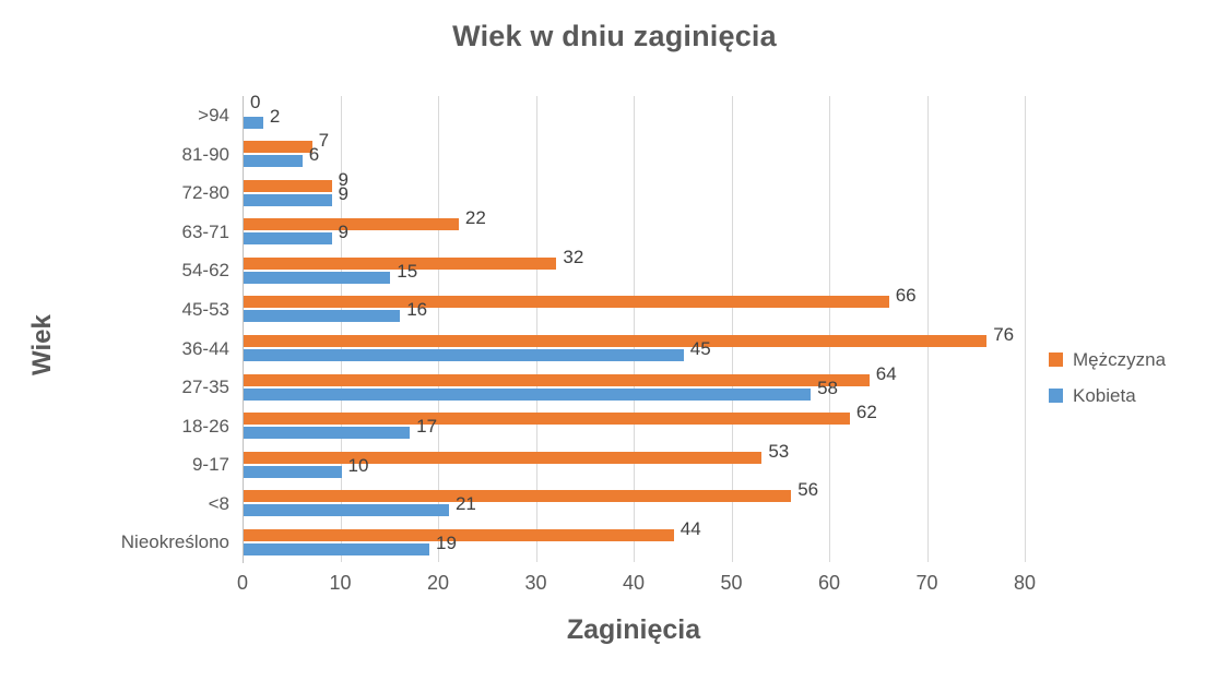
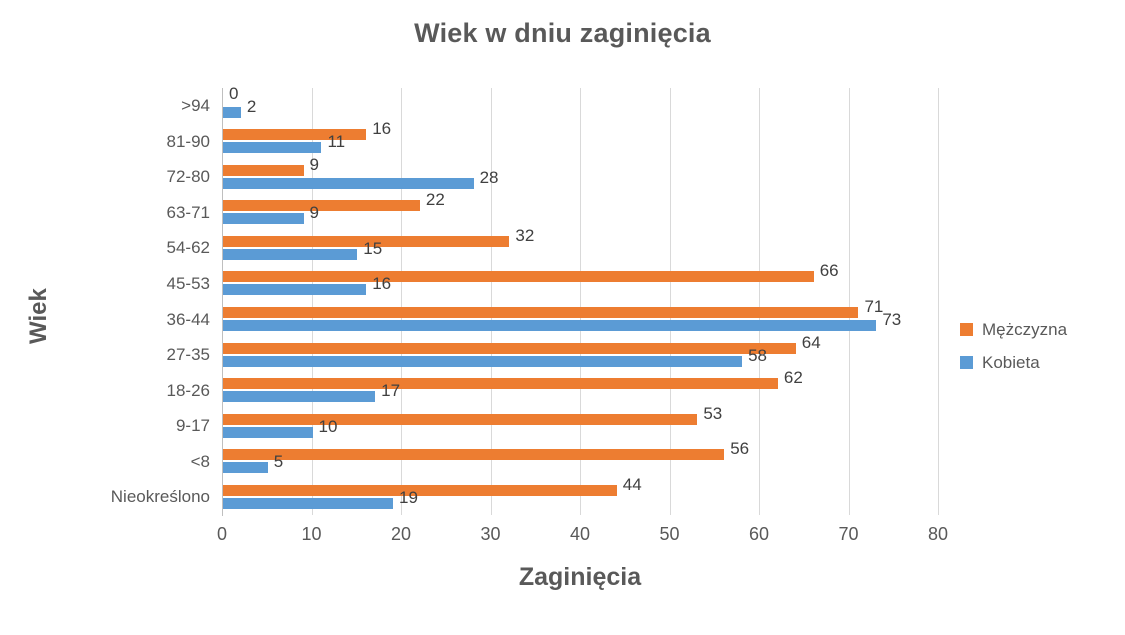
Mężczyzna/81-90: 7 -> 16
Kobieta/81-90: 6 -> 11
Kobieta/72-80: 9 -> 28
Mężczyzna/36-44: 76 -> 71
Kobieta/36-44: 45 -> 73
Kobieta/<8: 21 -> 5
